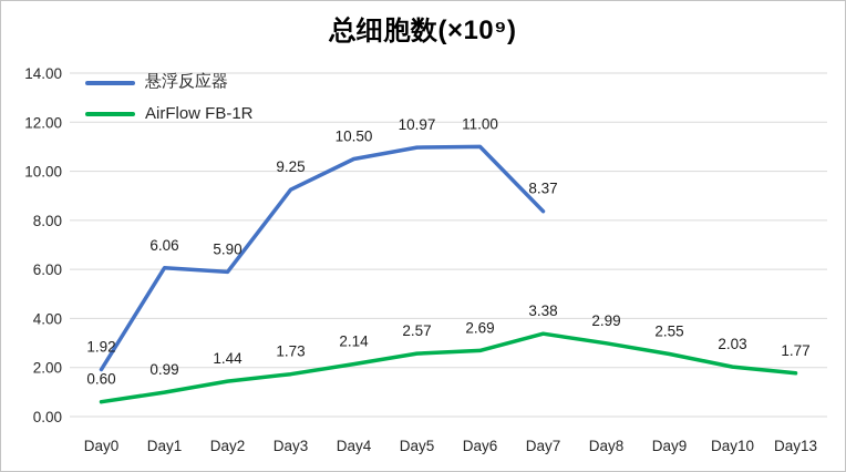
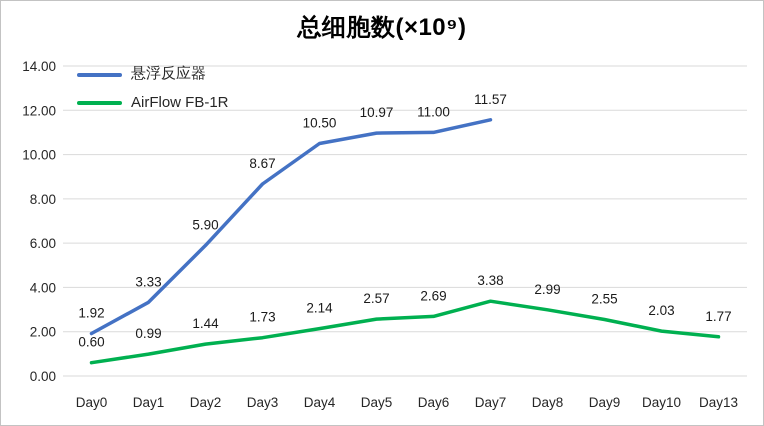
悬浮反应器/Day1: 6.06 -> 3.33
悬浮反应器/Day3: 9.25 -> 8.67
悬浮反应器/Day7: 8.37 -> 11.57
